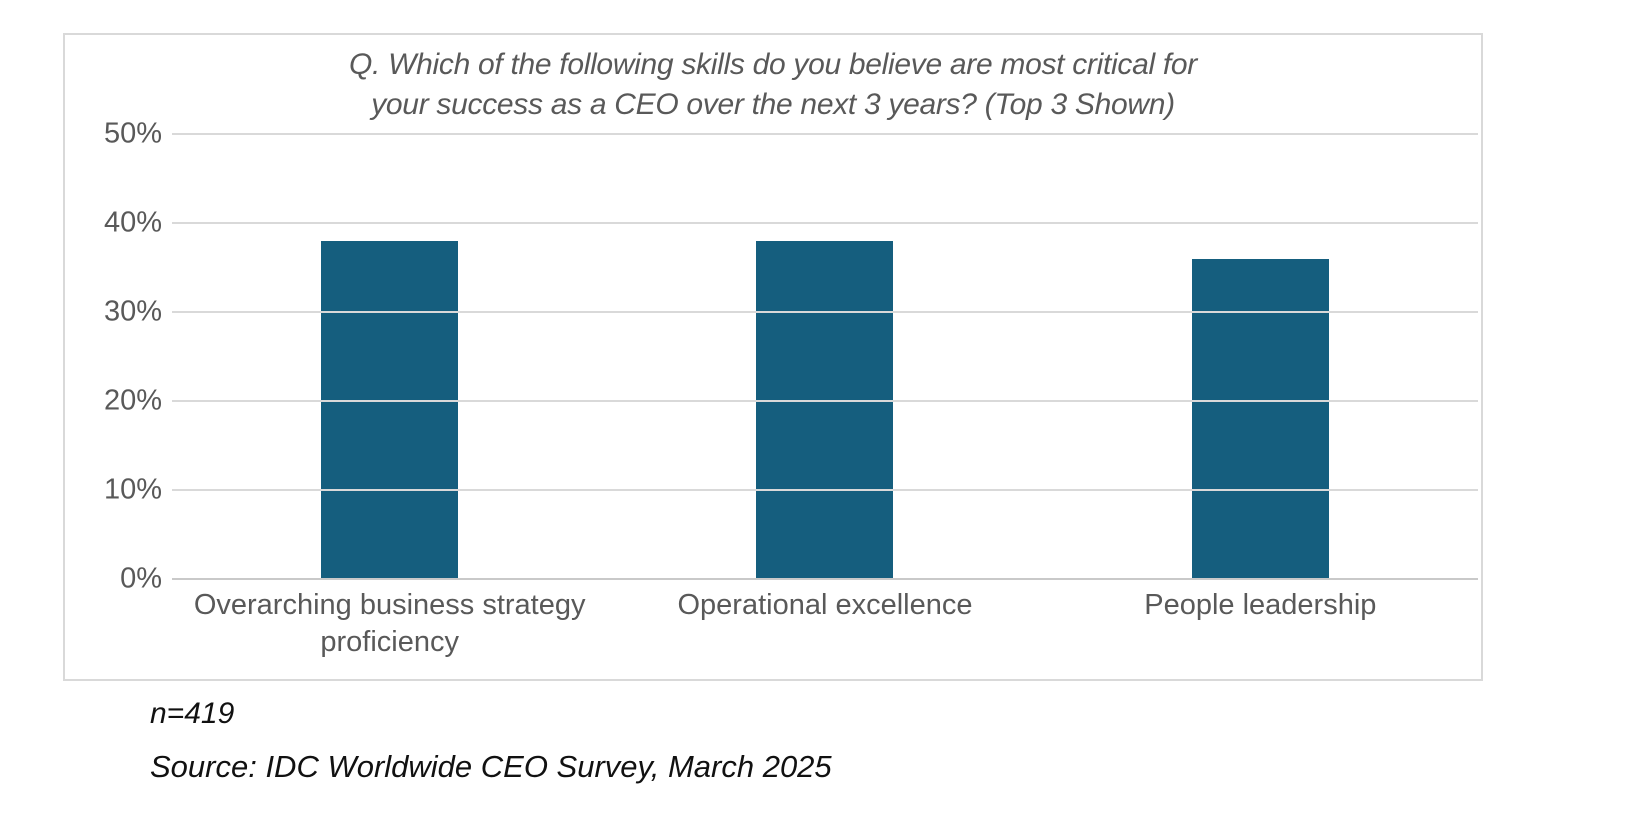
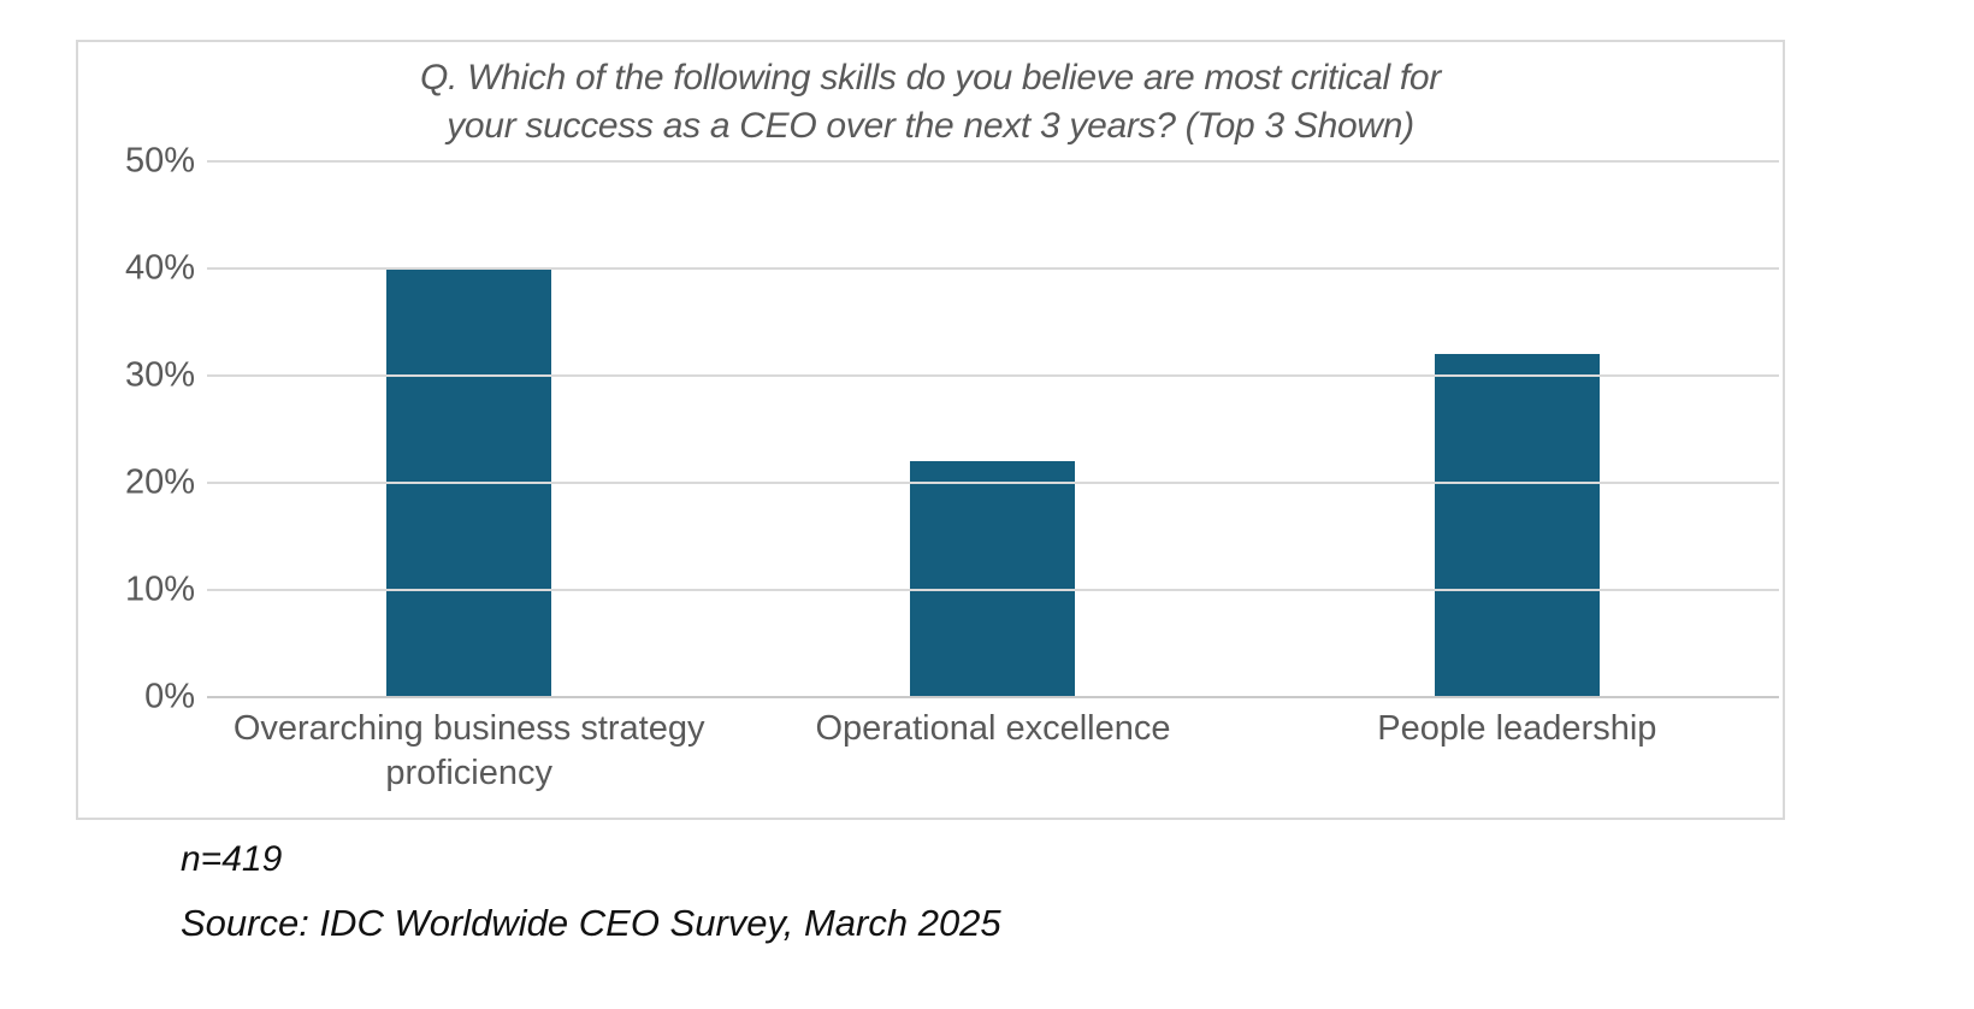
Overarching business strategy proficiency: 38% -> 40%
Operational excellence: 38% -> 22%
People leadership: 36% -> 32%
